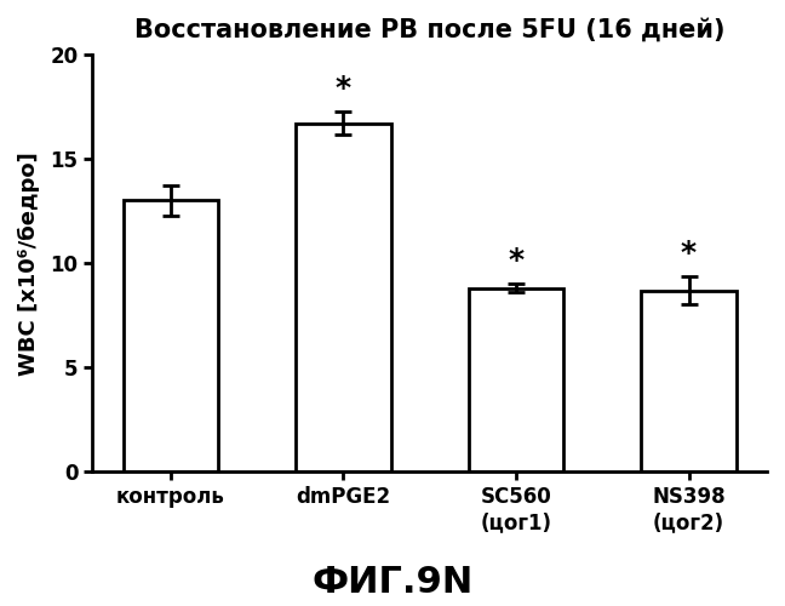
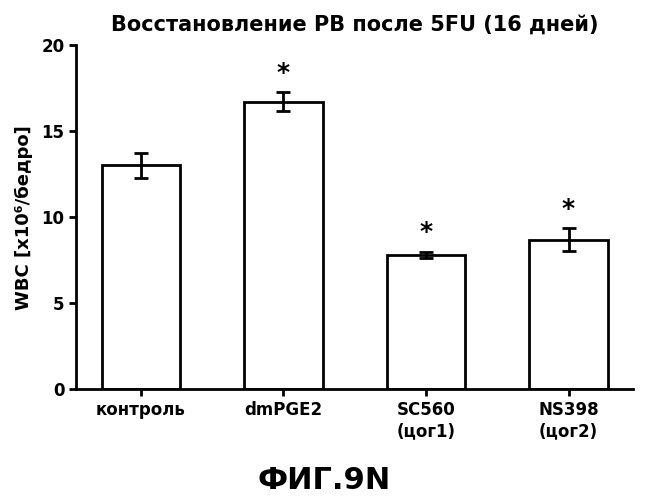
SC560 (цог1): 8.8 -> 7.8
